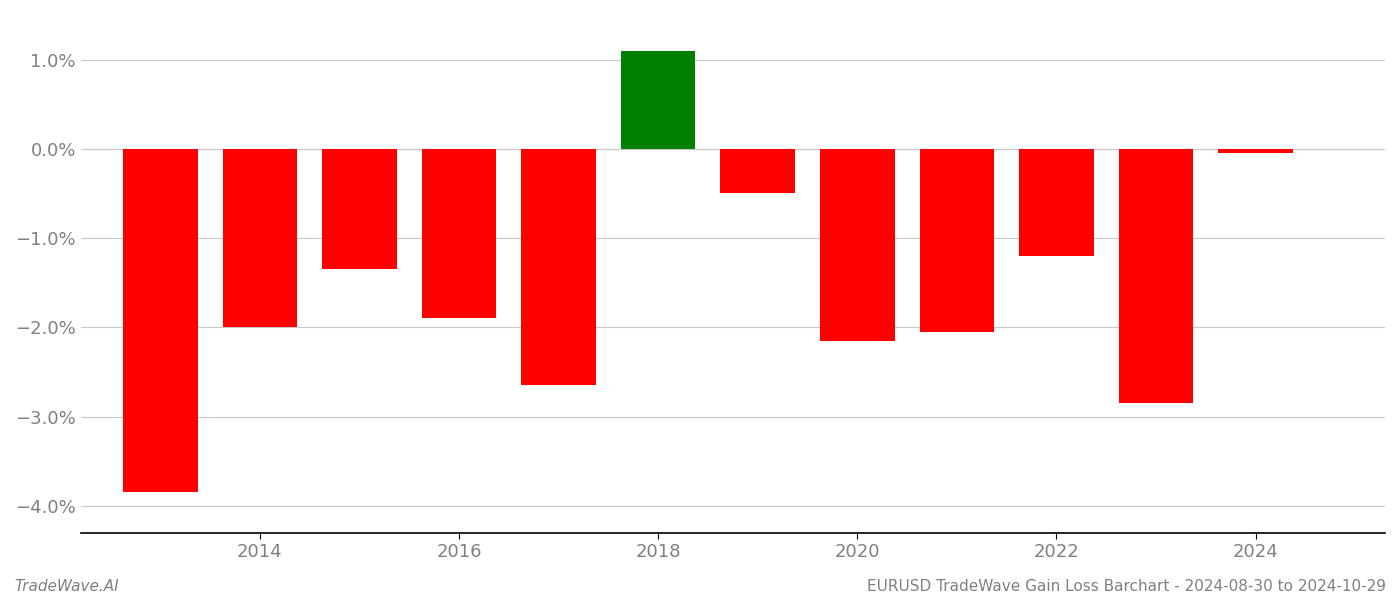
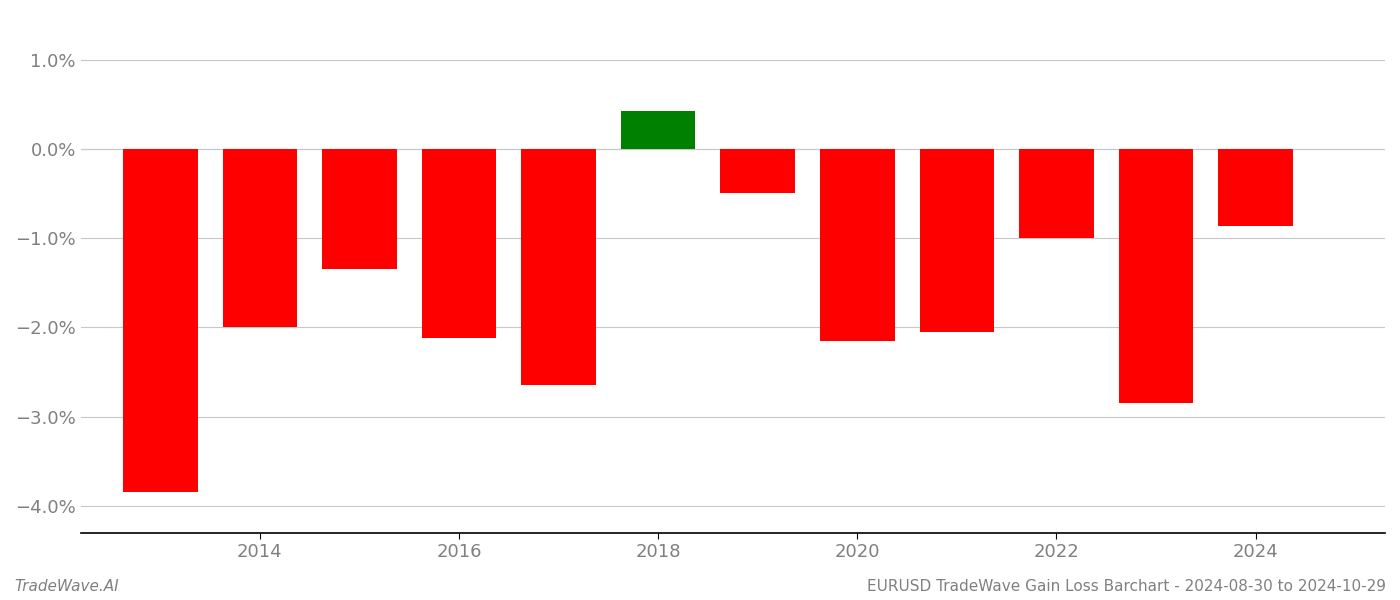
2016: -1.90% -> -2.12%
2018: 1.10% -> 0.42%
2022: -1.20% -> -1.00%
2024: -0.05% -> -0.86%
